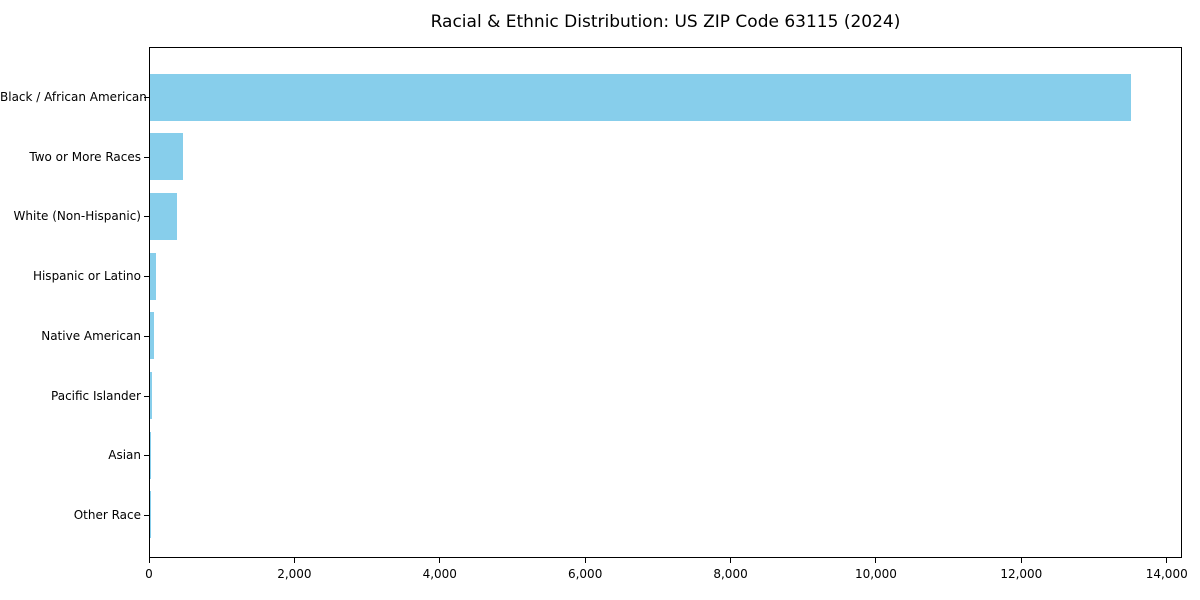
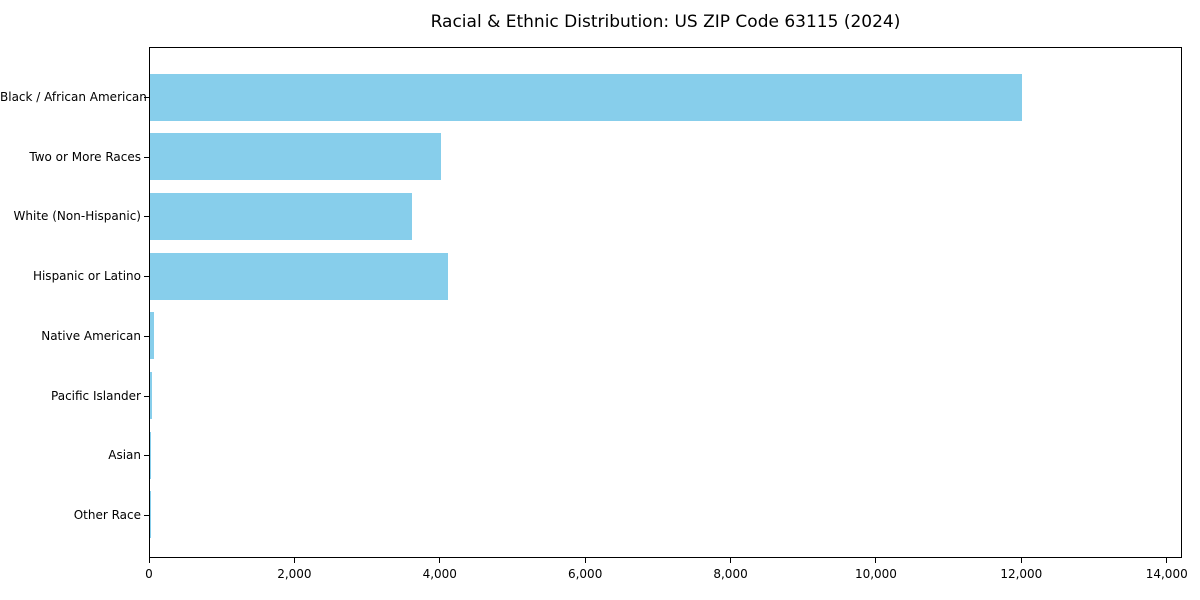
Black / African American: 13500 -> 12000
Two or More Races: 400 -> 4000
White (Non-Hispanic): 400 -> 3600
Hispanic or Latino: 100 -> 4100
